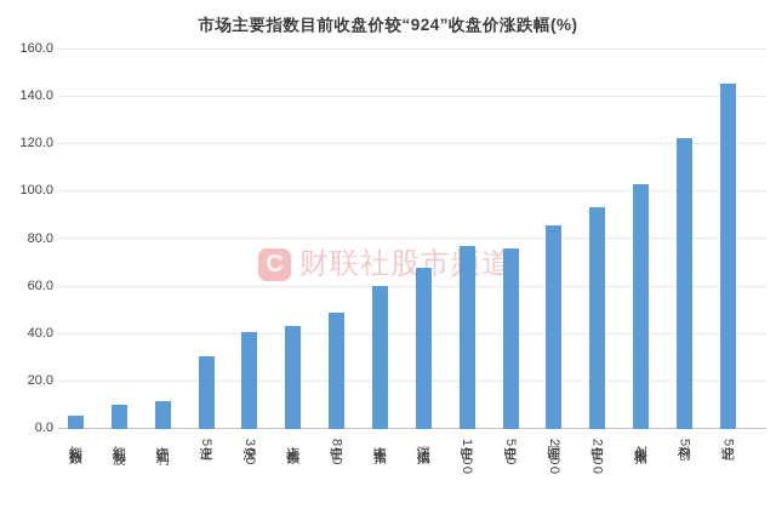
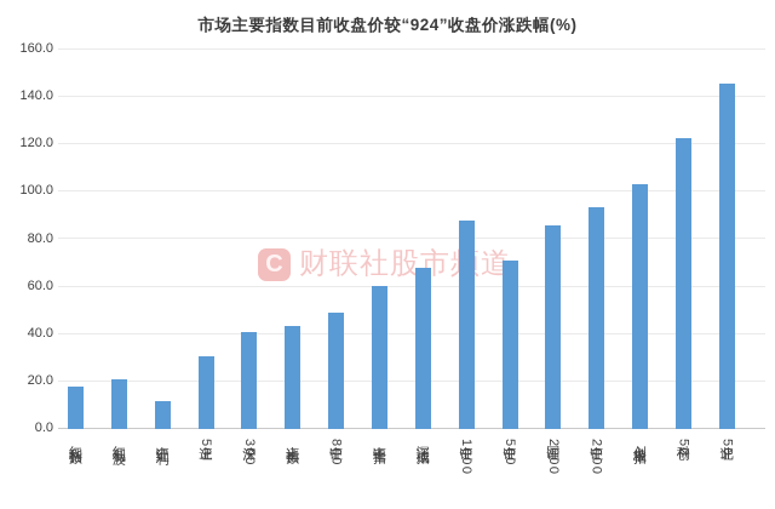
红利指数: 6 -> 18
红利低波: 10 -> 21
中证1000: 77 -> 88
中证500: 76 -> 71
